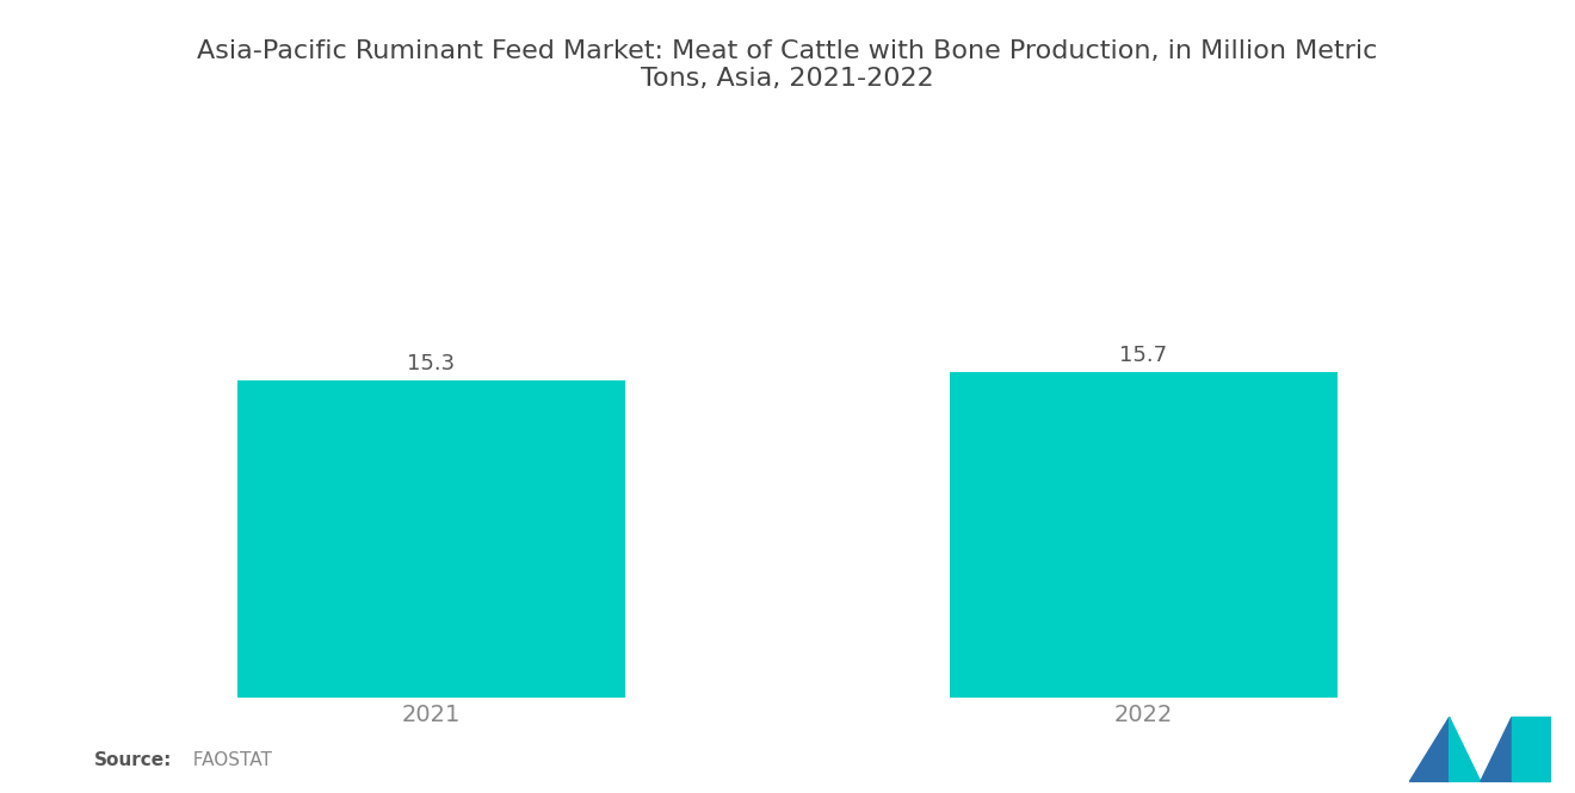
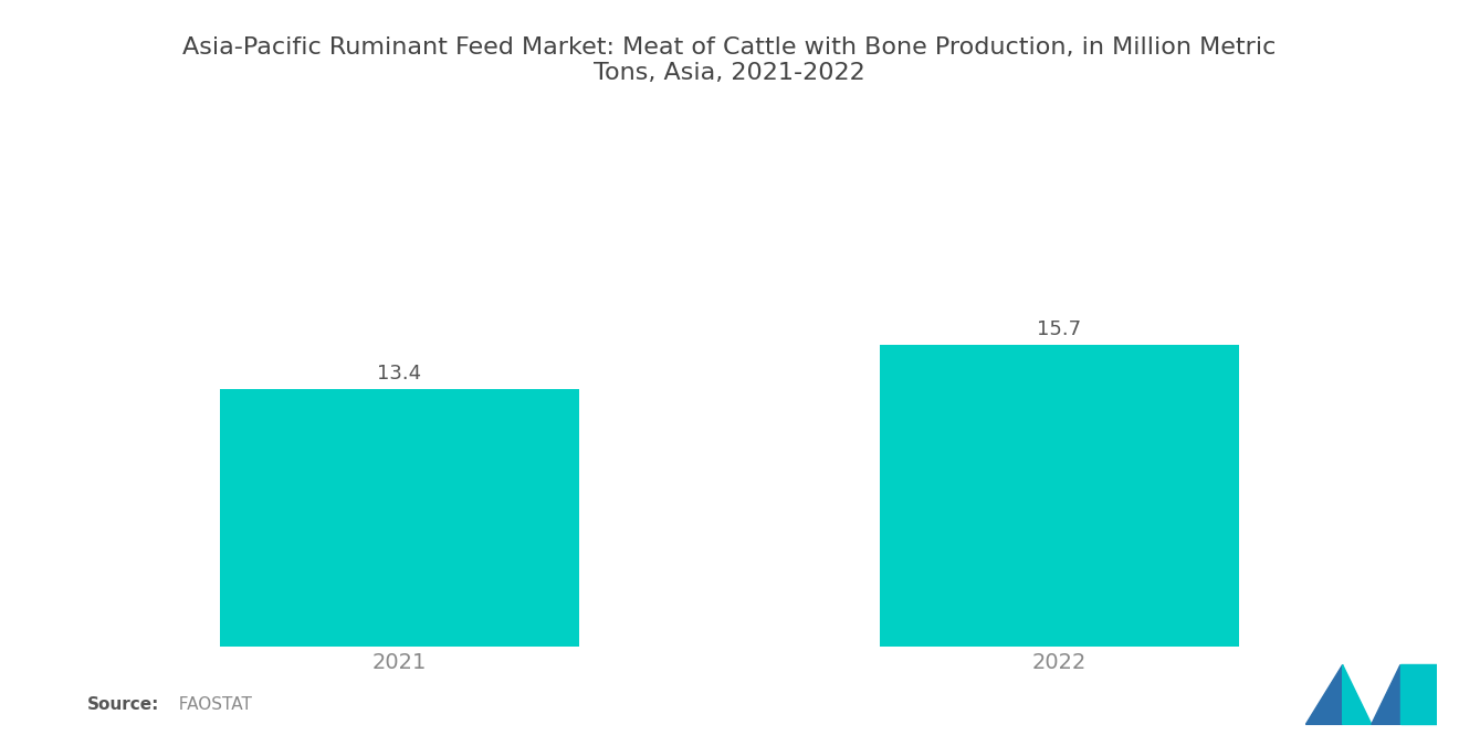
2021: 15.3 -> 13.4
